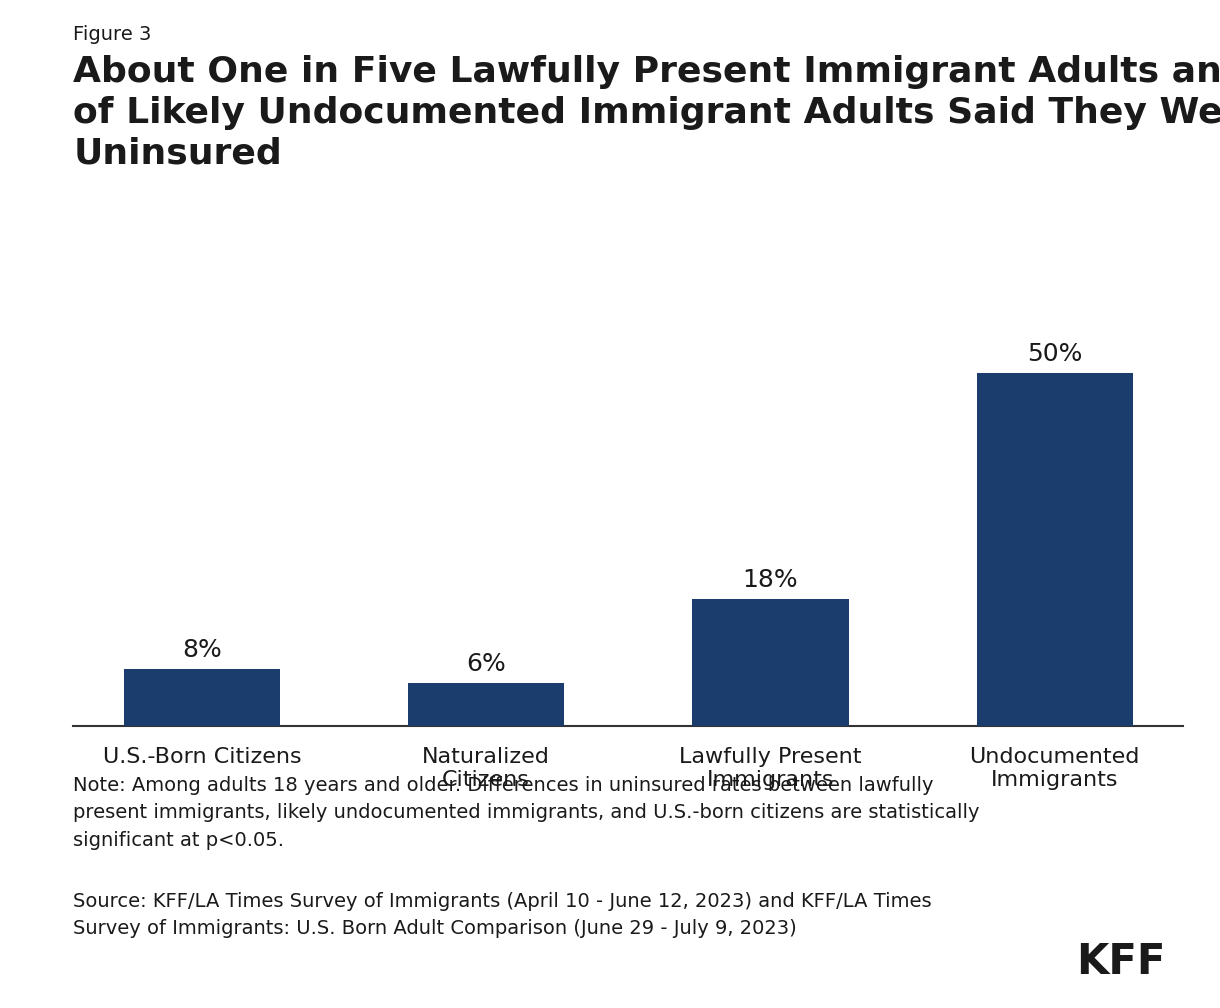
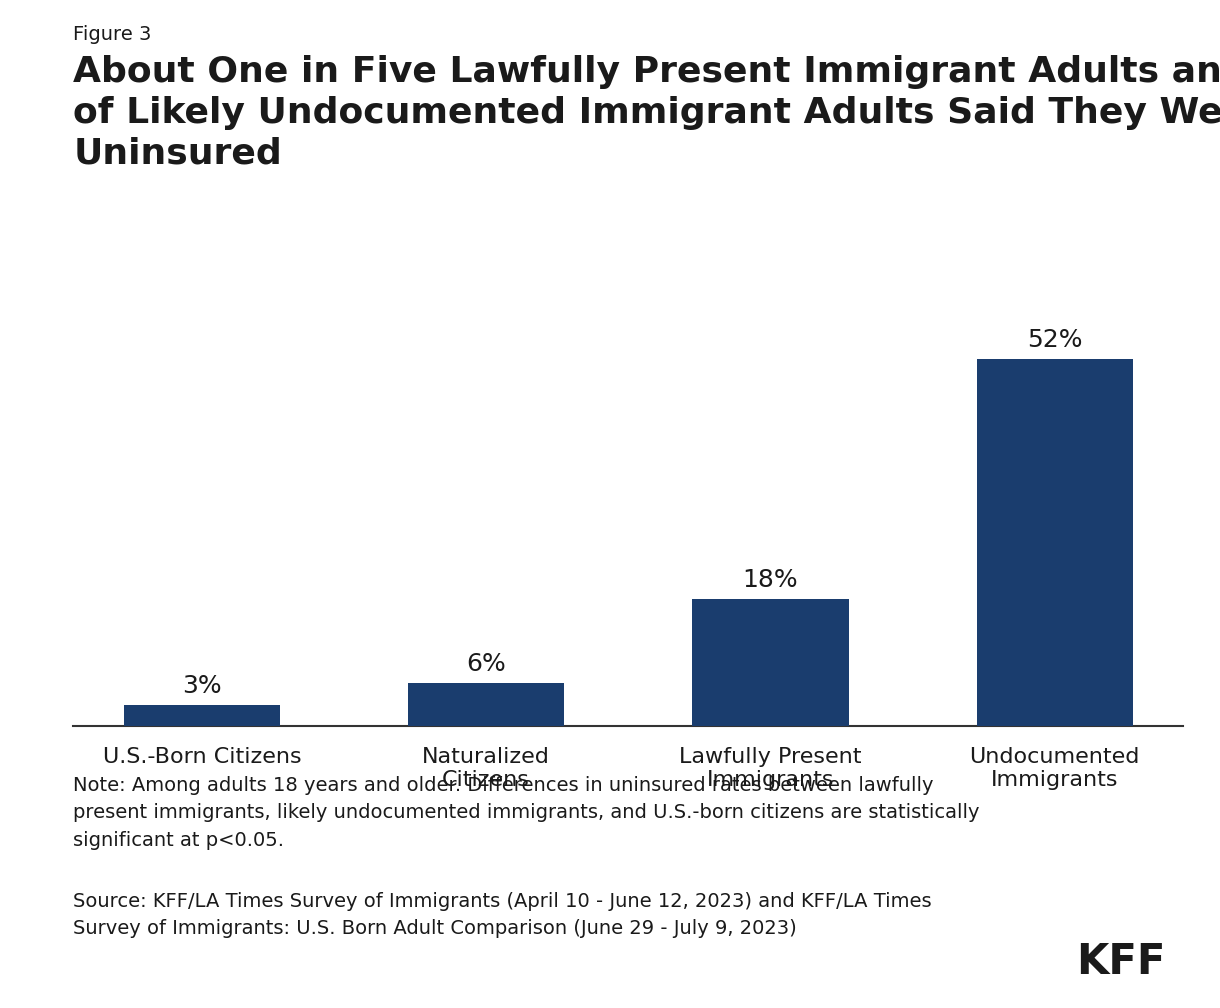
U.S.-Born Citizens: 8% -> 3%
Undocumented Immigrants: 50% -> 52%
